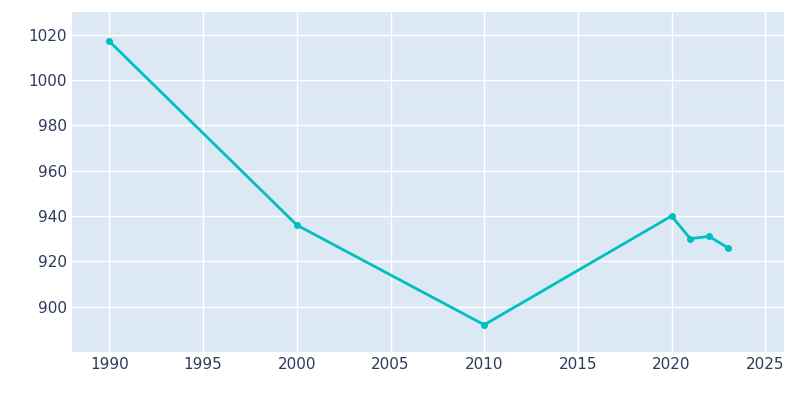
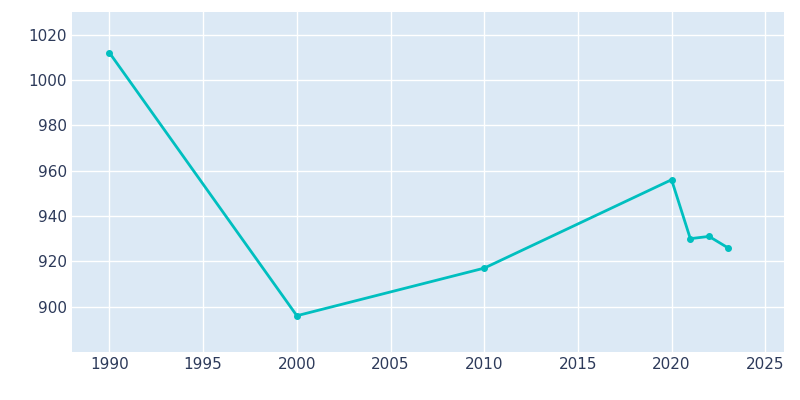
1990: 1017 -> 1012
2000: 936 -> 896
2010: 892 -> 917
2020: 940 -> 956
